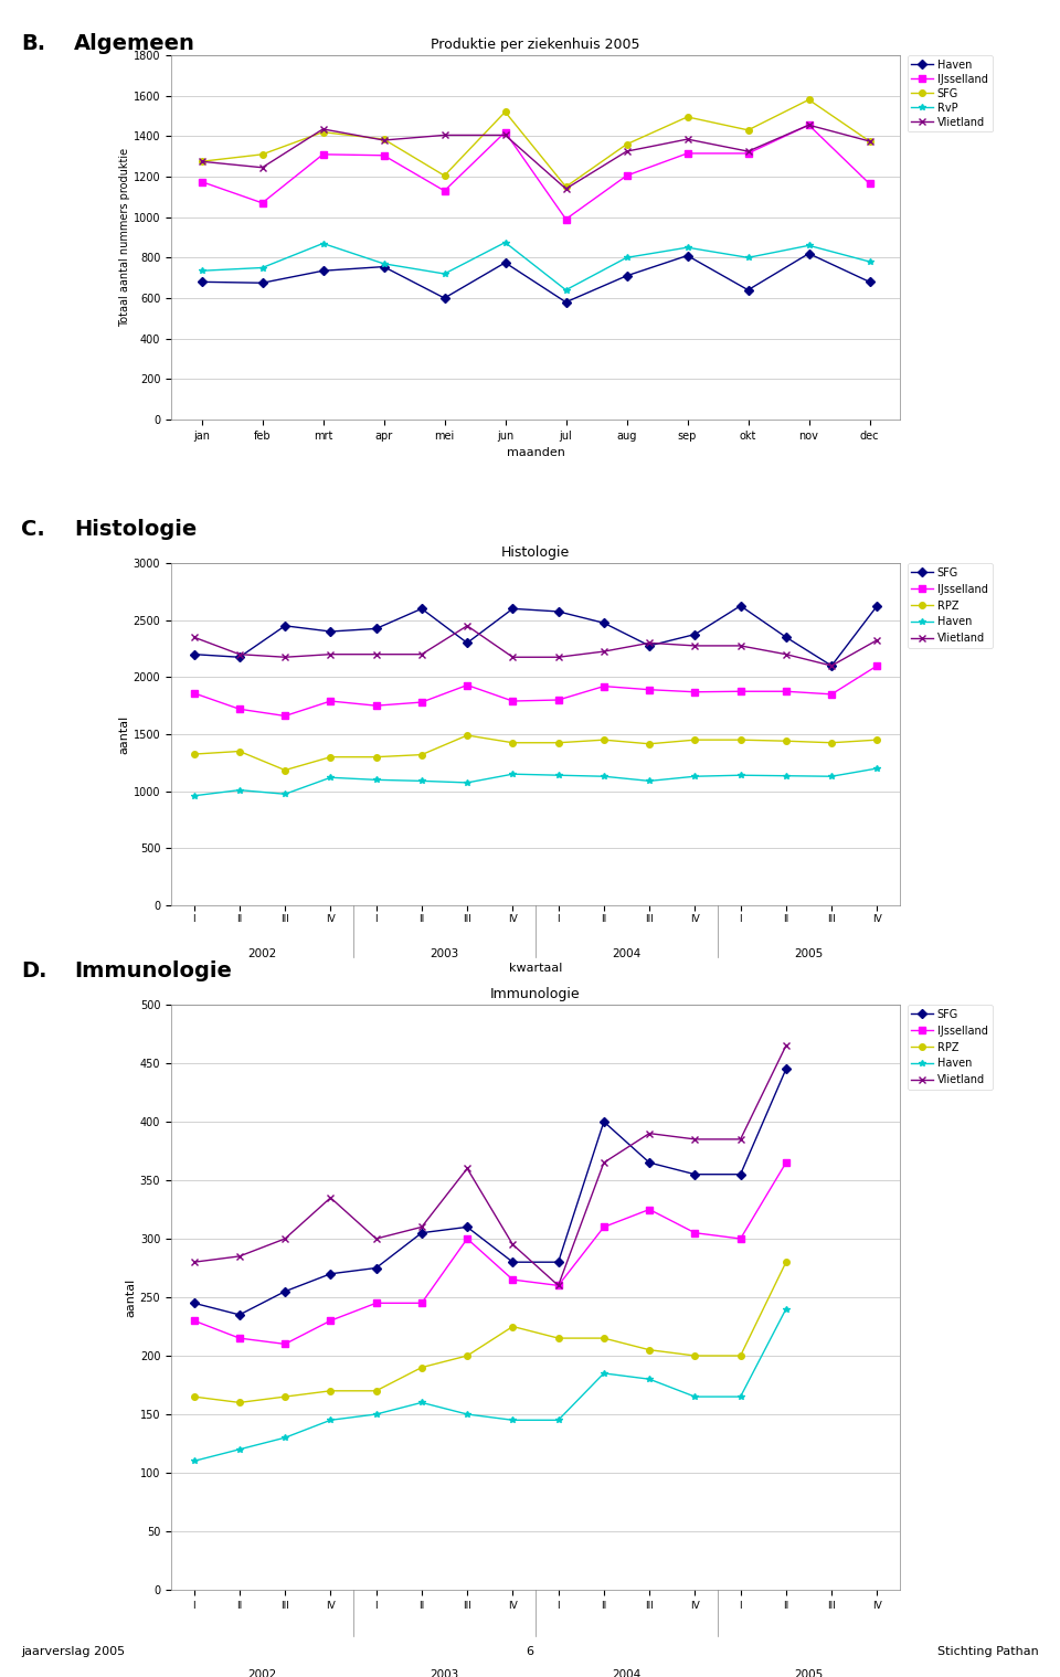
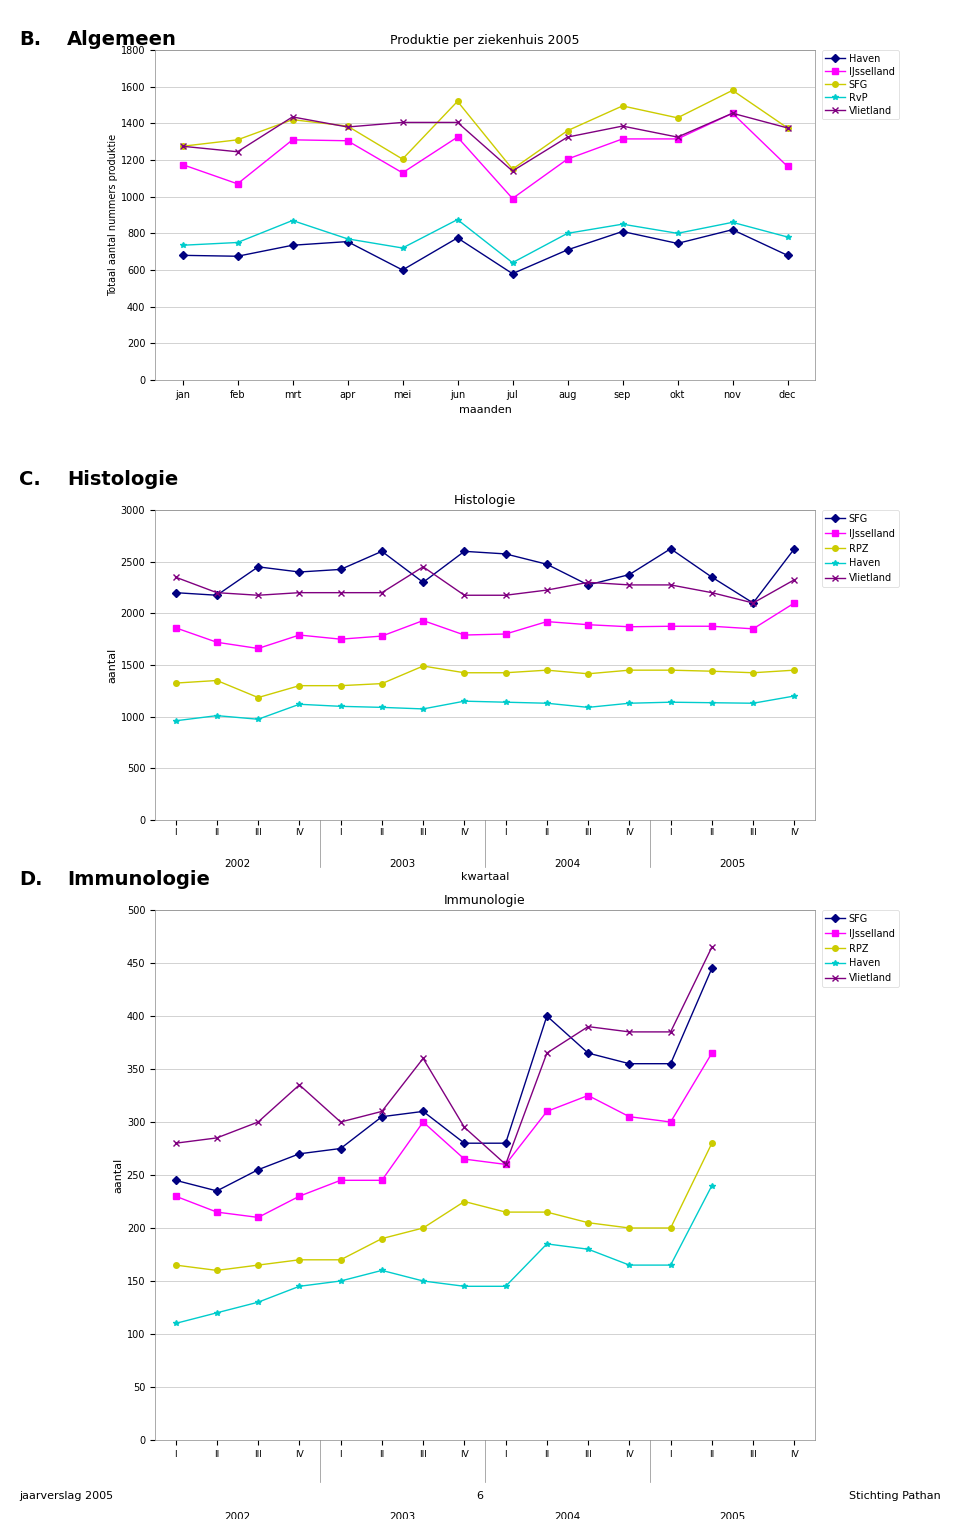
Produktie per ziekenhuis 2005/IJsselland/jun: 1420 -> 1320
Produktie per ziekenhuis 2005/Haven/okt: 640 -> 740
